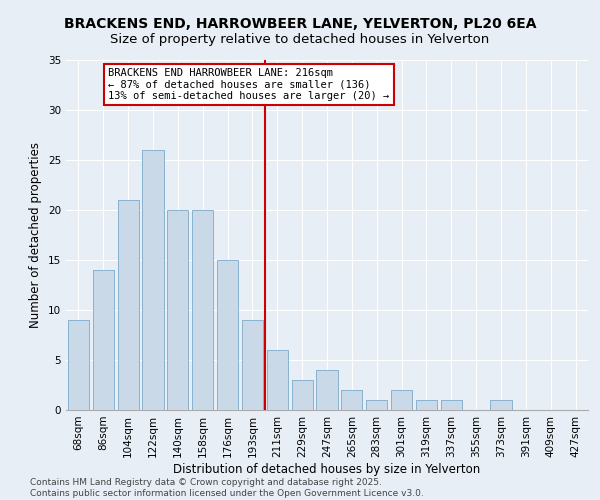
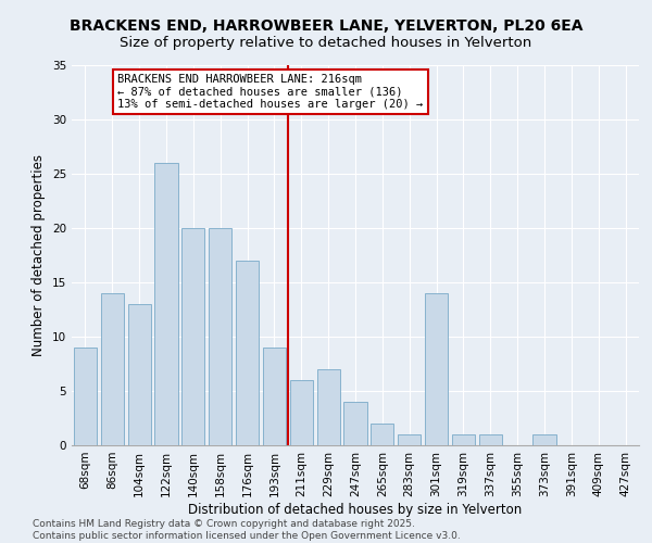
104sqm: 21 -> 13
176sqm: 15 -> 17
229sqm: 3 -> 7
301sqm: 2 -> 14
